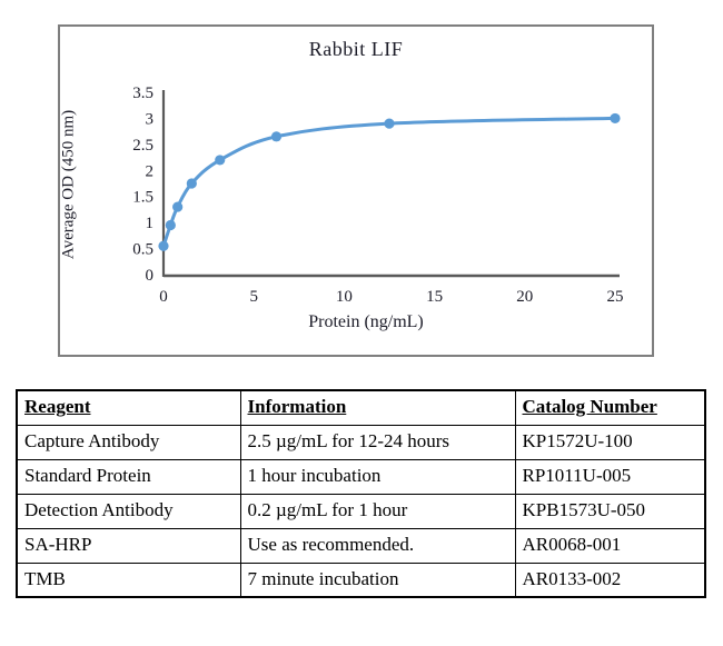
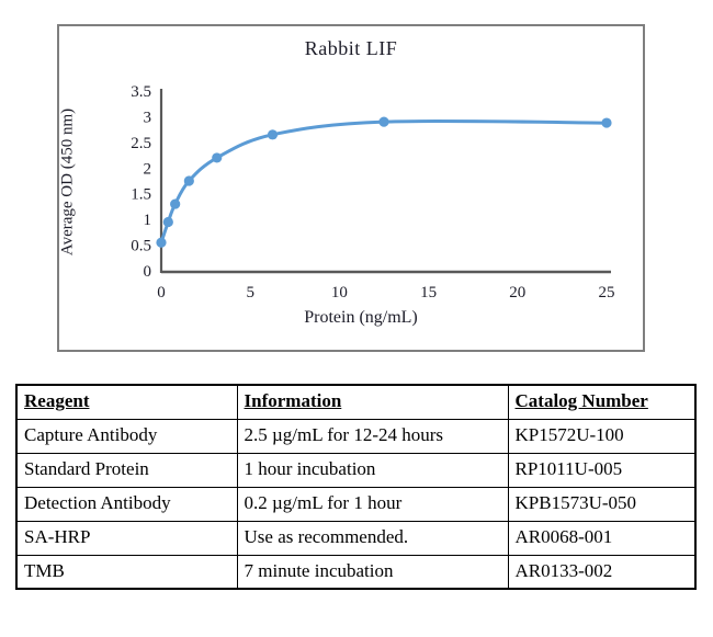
25: 3.0 -> 2.9
